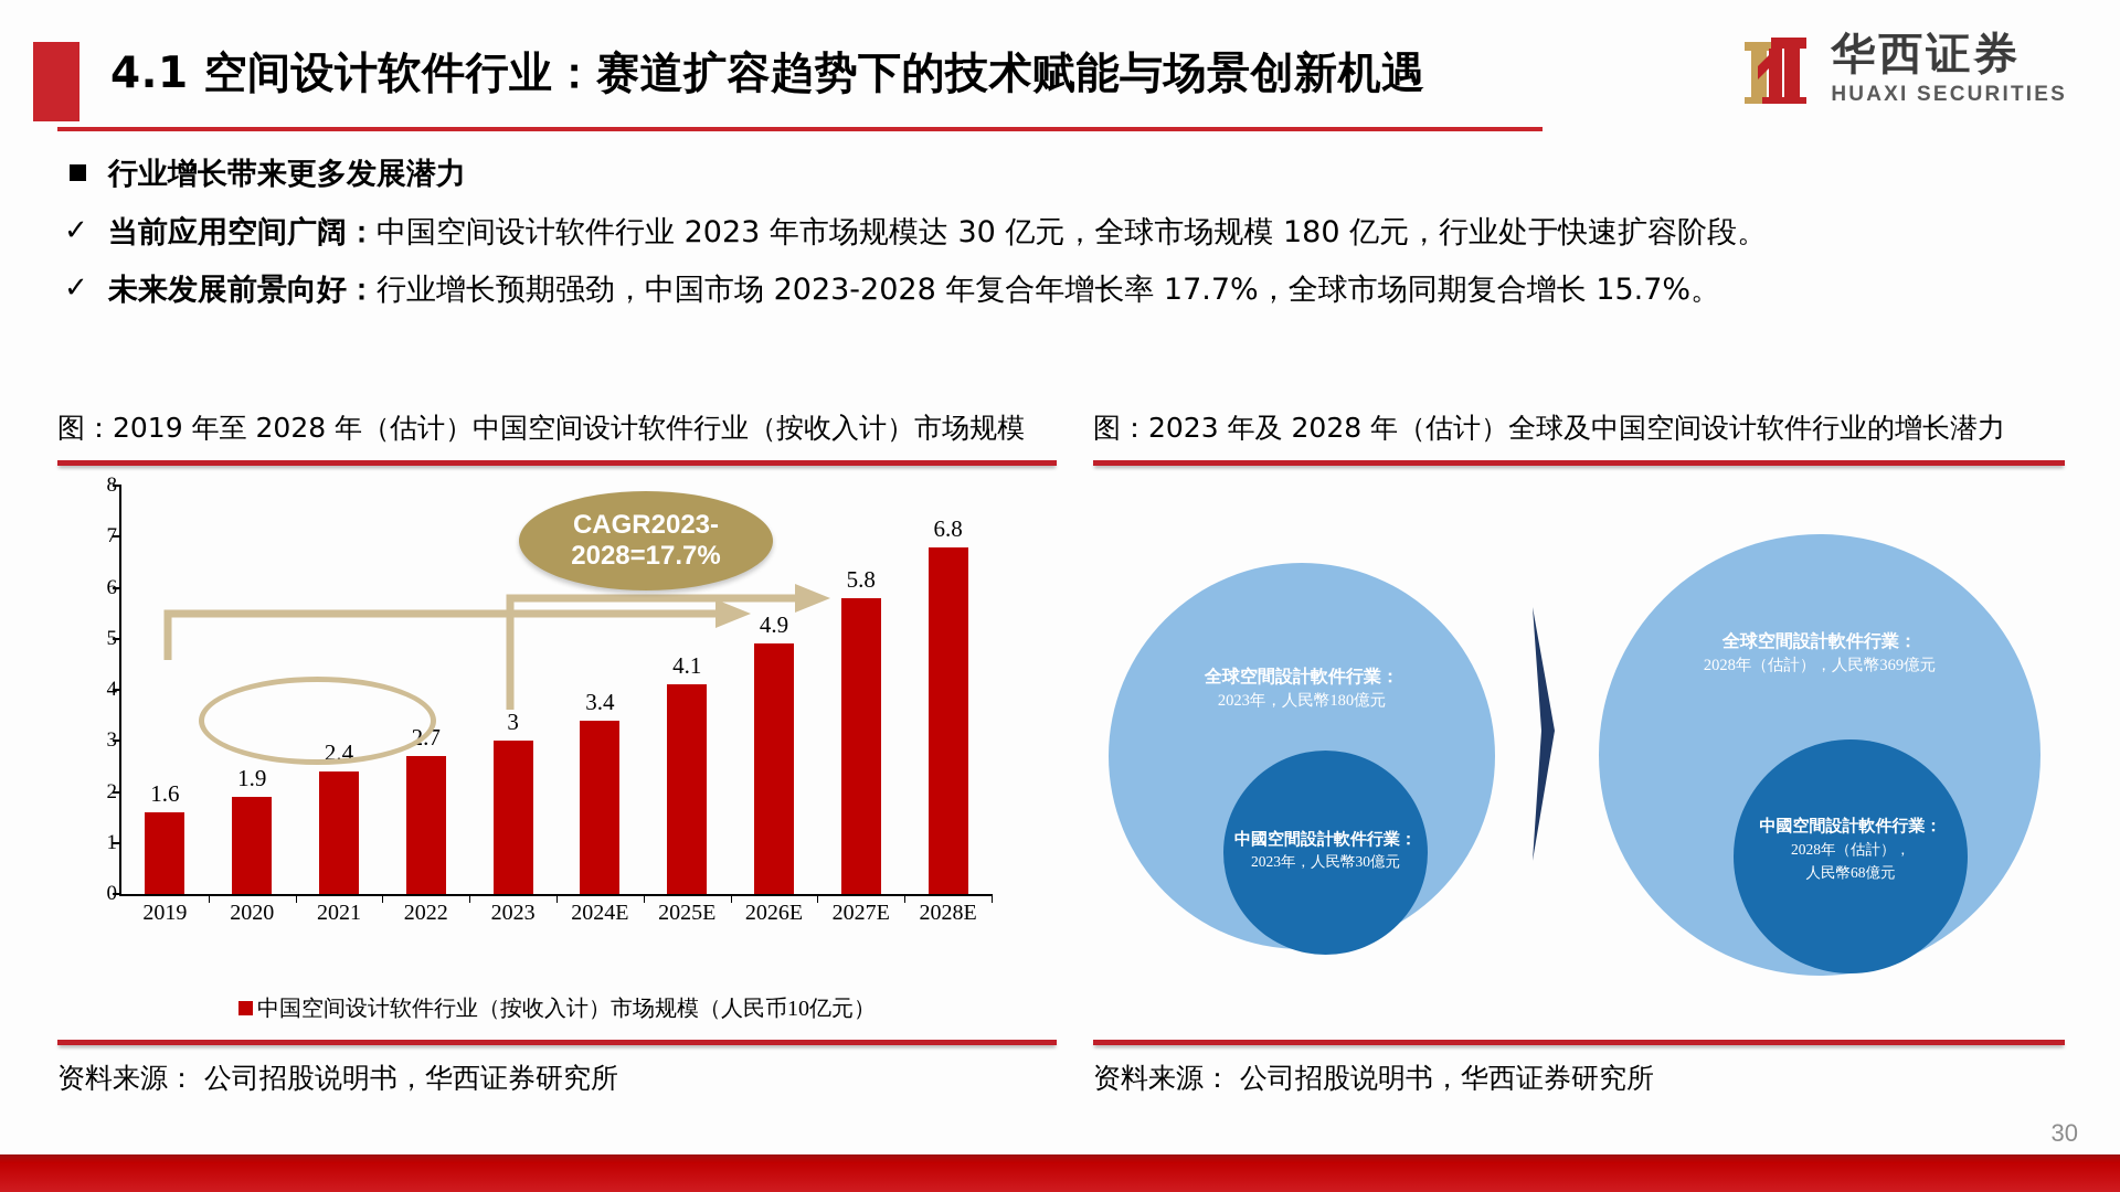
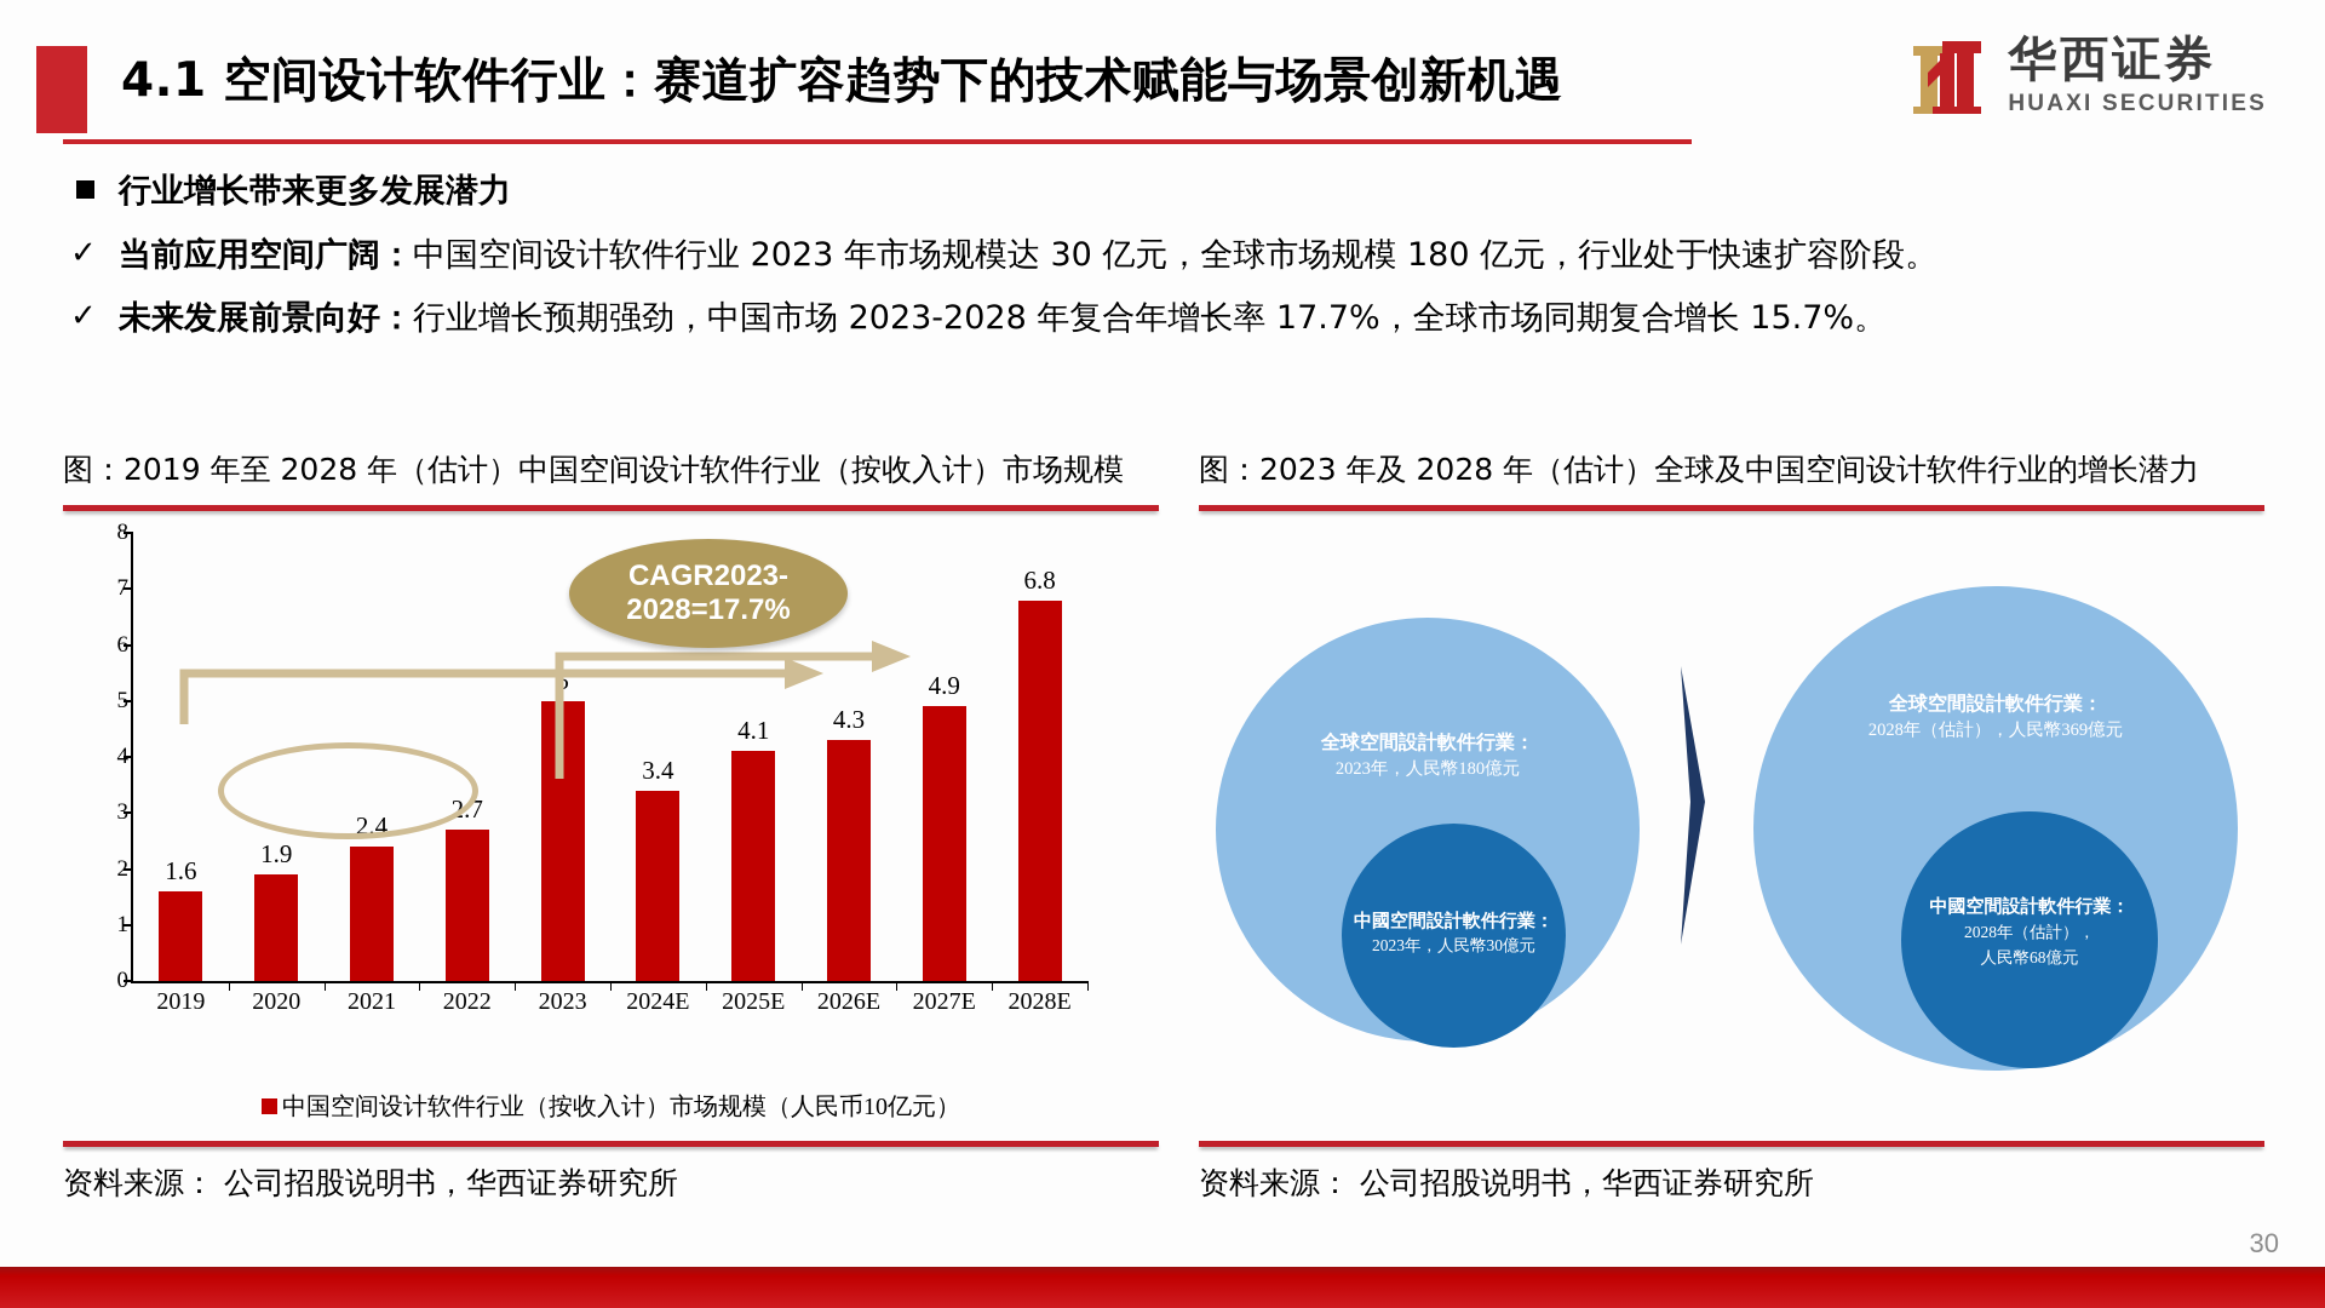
2023: 3 -> 5
2026E: 4.9 -> 4.3
2027E: 5.8 -> 4.9
